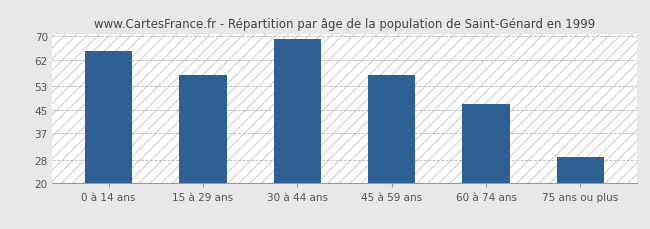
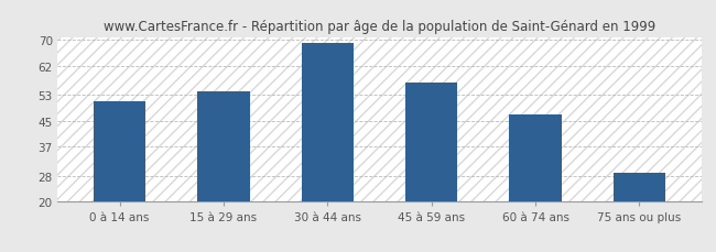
0 à 14 ans: 65 -> 51
15 à 29 ans: 57 -> 54
